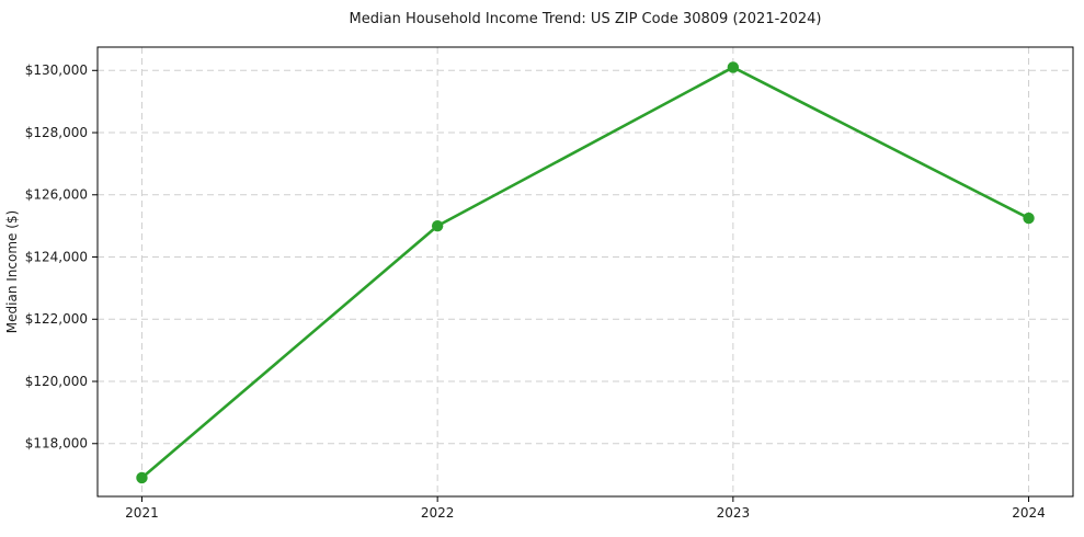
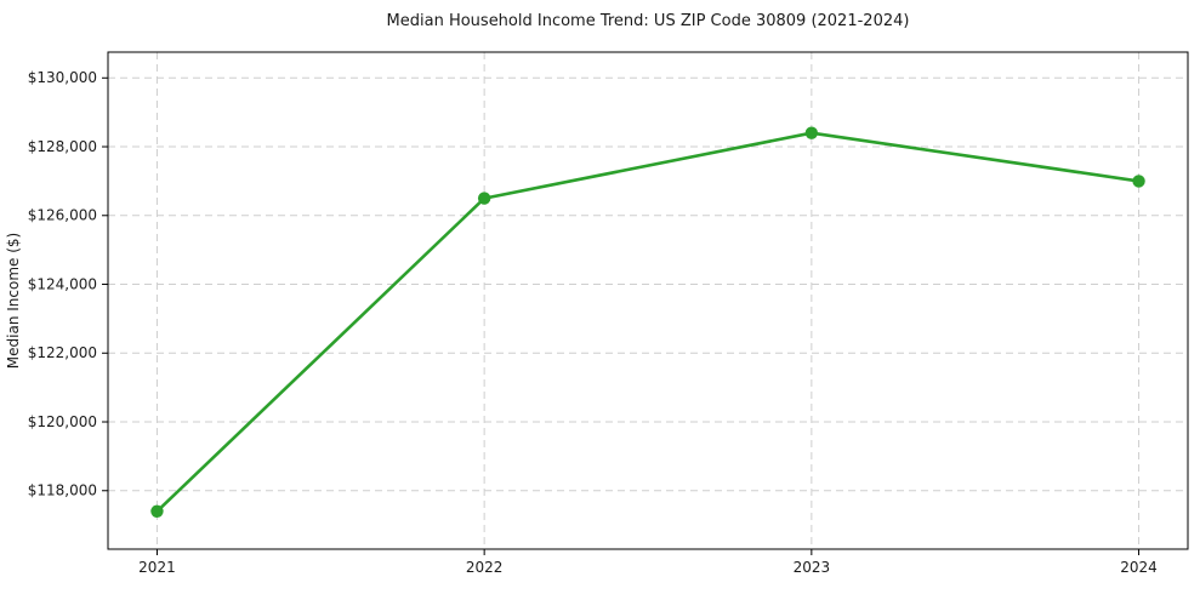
2021: $116900 -> $117400
2022: $125000 -> $126500
2023: $130100 -> $128400
2024: $125200 -> $127000
